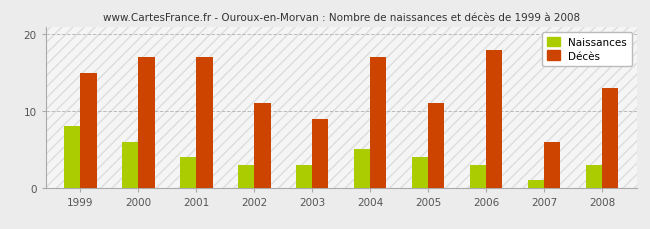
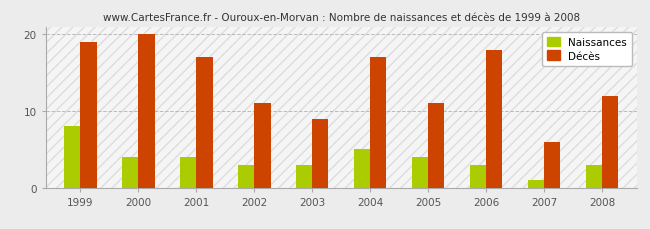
Décès/1999: 15 -> 19
Naissances/2000: 6 -> 4
Décès/2000: 17 -> 20
Décès/2008: 13 -> 12
